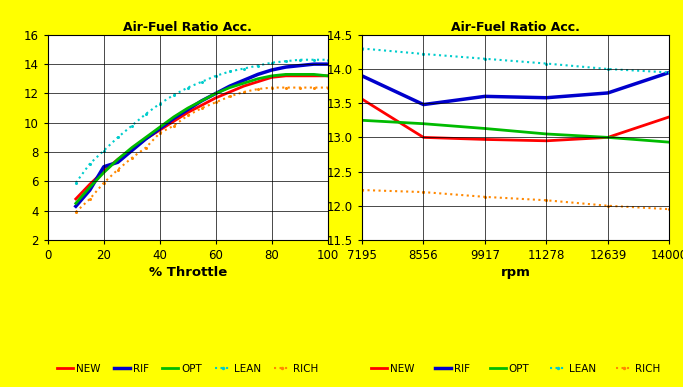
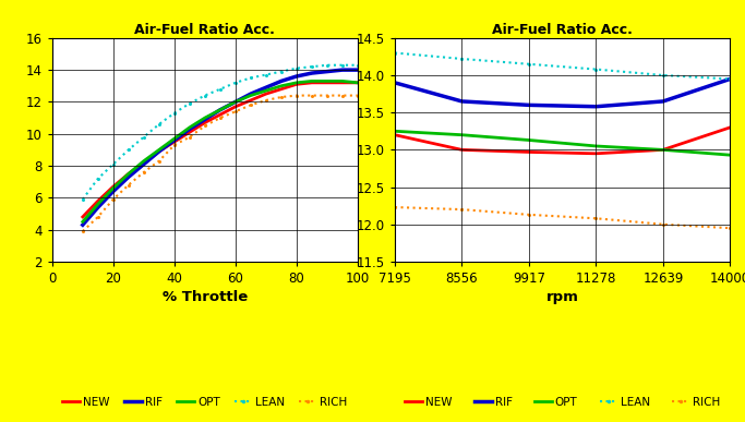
RIF/20: 7.0 -> 6.4
NEW/7195: 13.56 -> 13.20
RIF/8556: 13.48 -> 13.65
